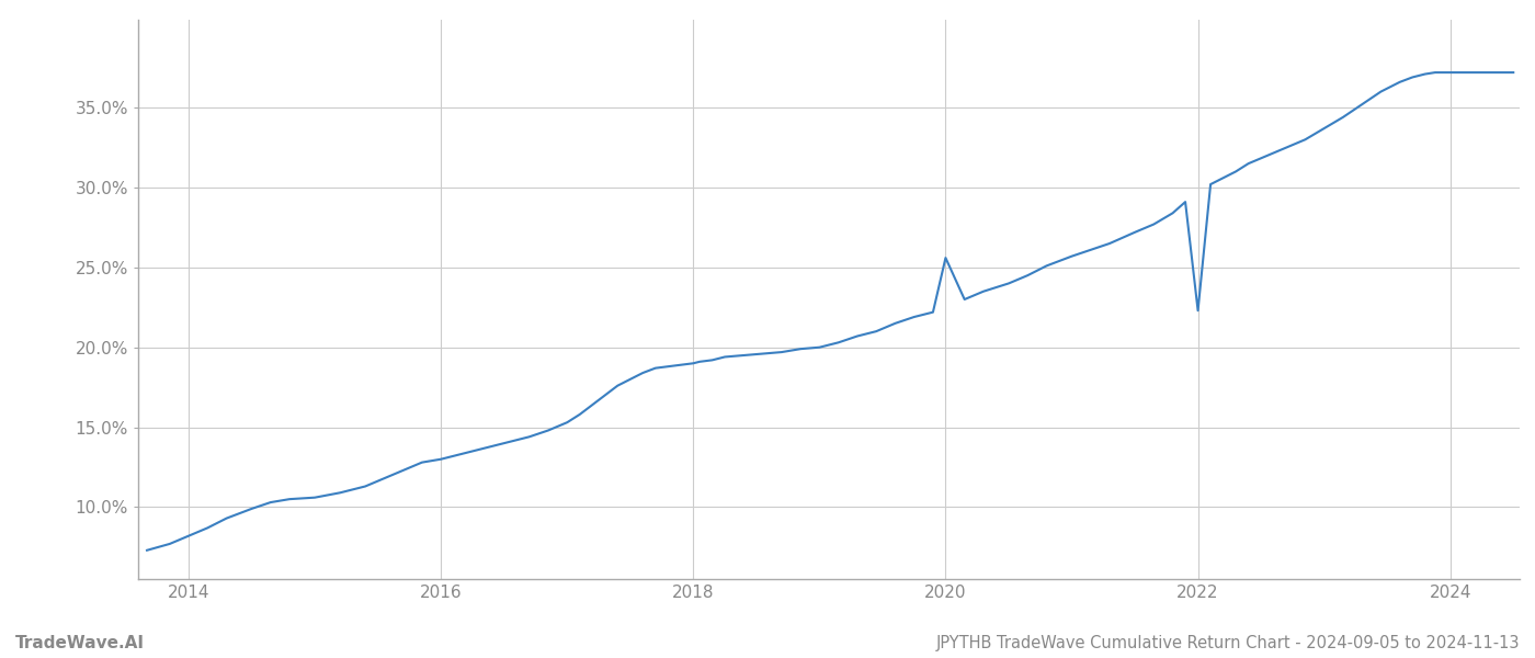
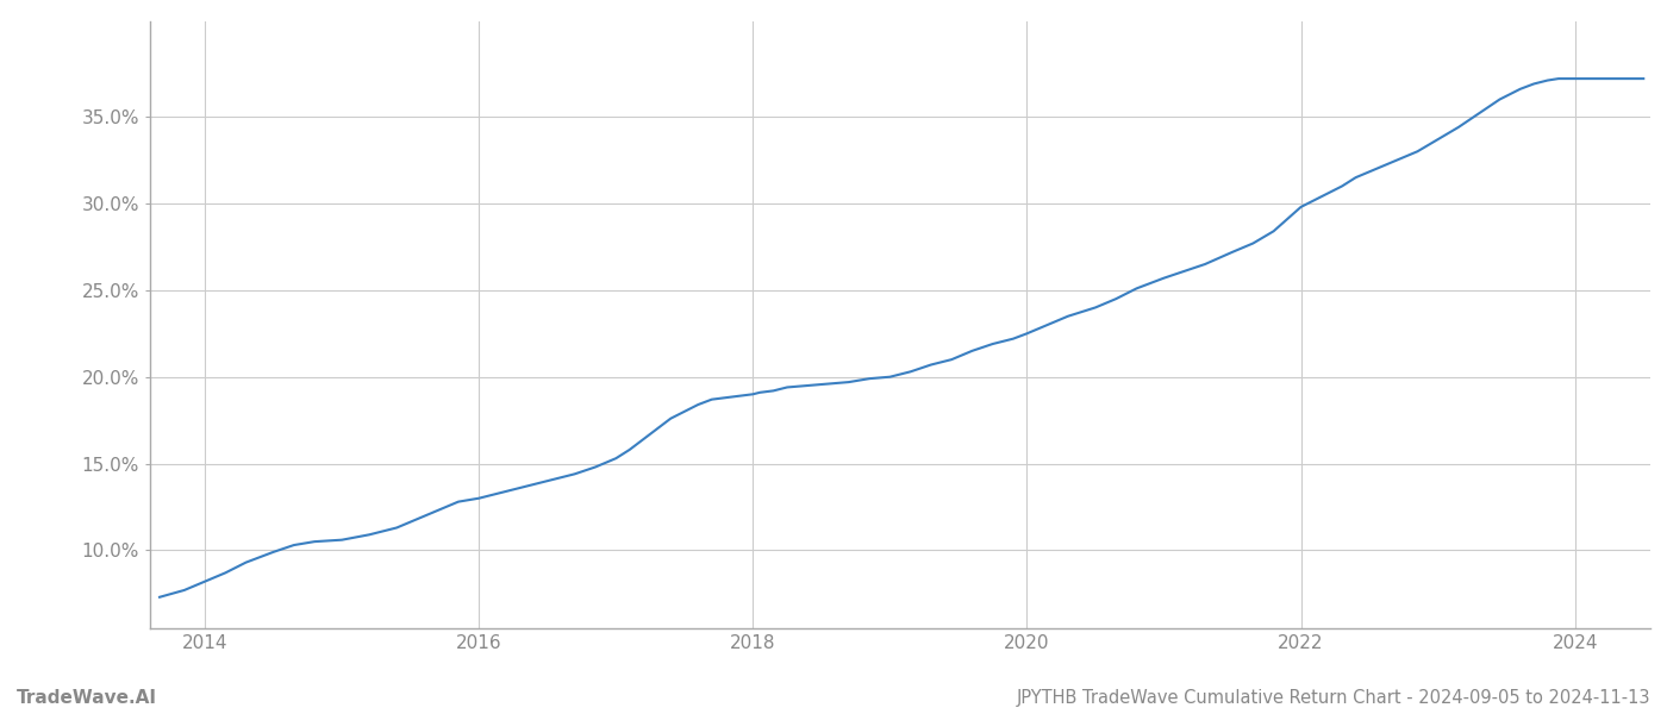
2020: 25.6% -> 22.5%
2022: 22.3% -> 29.8%
